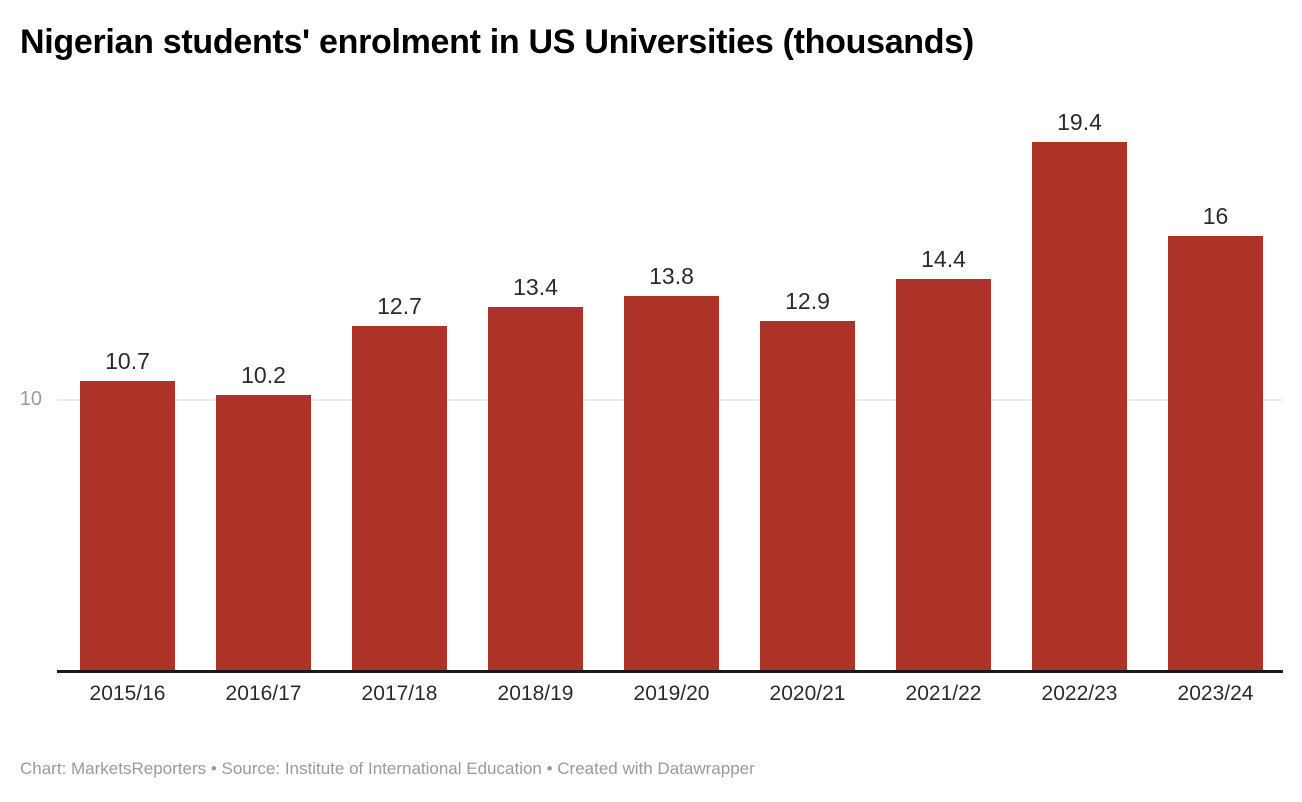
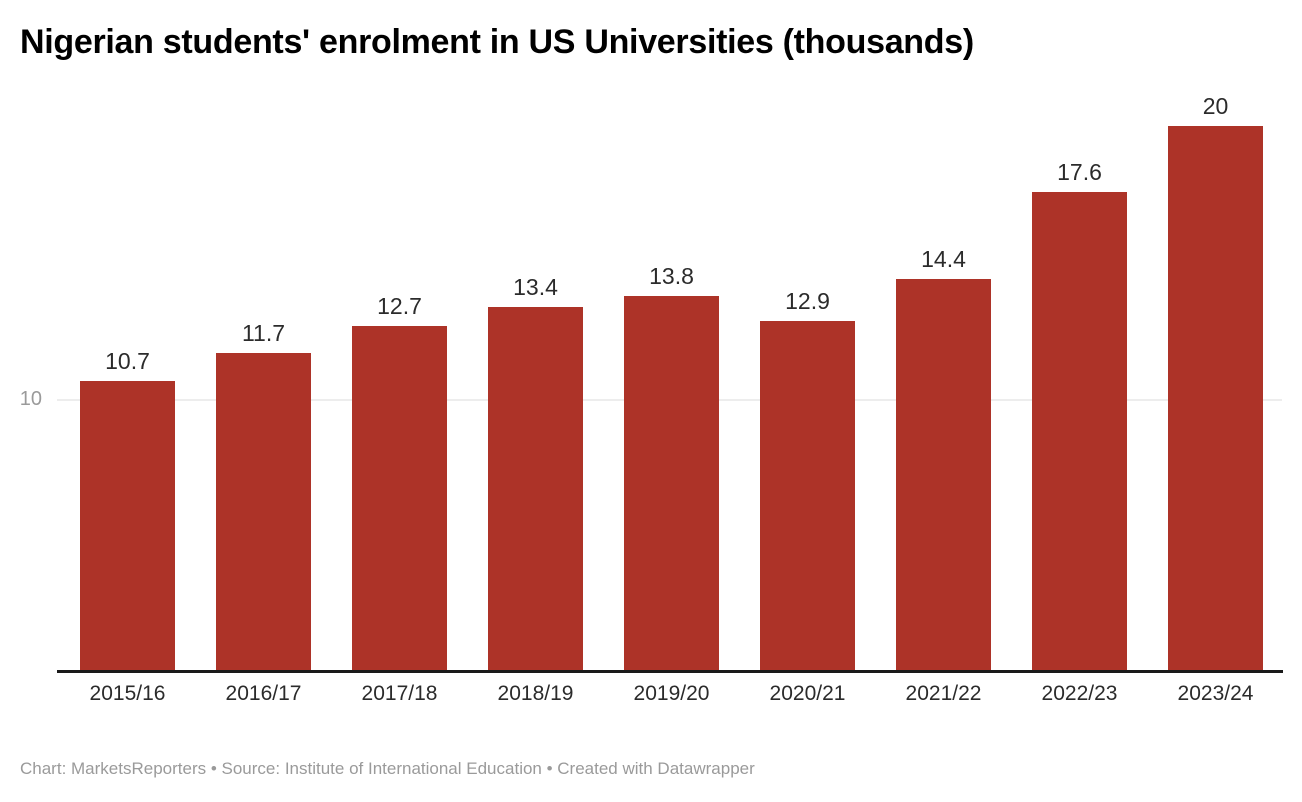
2016/17: 10.2 -> 11.7
2022/23: 19.4 -> 17.6
2023/24: 16 -> 20
